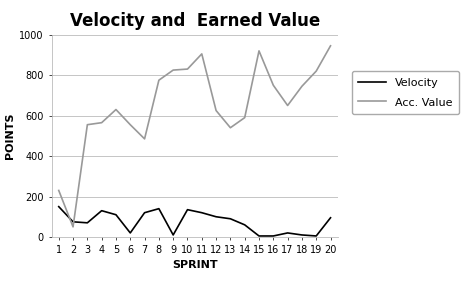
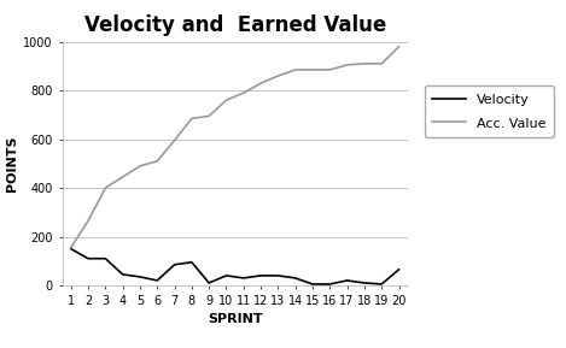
Acc. Value/1: 230 -> 155
Velocity/2: 75 -> 110
Acc. Value/2: 50 -> 265
Velocity/3: 70 -> 110
Acc. Value/3: 555 -> 400
Velocity/4: 130 -> 45
Acc. Value/4: 565 -> 445
Velocity/5: 110 -> 35
Acc. Value/5: 630 -> 490
Acc. Value/6: 555 -> 510
Velocity/7: 120 -> 85
Acc. Value/7: 485 -> 595
Velocity/8: 140 -> 95
Acc. Value/8: 775 -> 685
Acc. Value/9: 825 -> 695
Velocity/10: 135 -> 40
Acc. Value/10: 830 -> 760
Velocity/11: 120 -> 30
Acc. Value/11: 905 -> 790
Velocity/12: 100 -> 40
Acc. Value/12: 625 -> 830
Velocity/13: 90 -> 40
Acc. Value/13: 540 -> 860
Velocity/14: 60 -> 30
Acc. Value/14: 590 -> 885
Acc. Value/15: 920 -> 885
Acc. Value/16: 750 -> 885
Acc. Value/17: 650 -> 905
Acc. Value/18: 745 -> 910
Acc. Value/19: 820 -> 910
Velocity/20: 95 -> 65
Acc. Value/20: 945 -> 980
